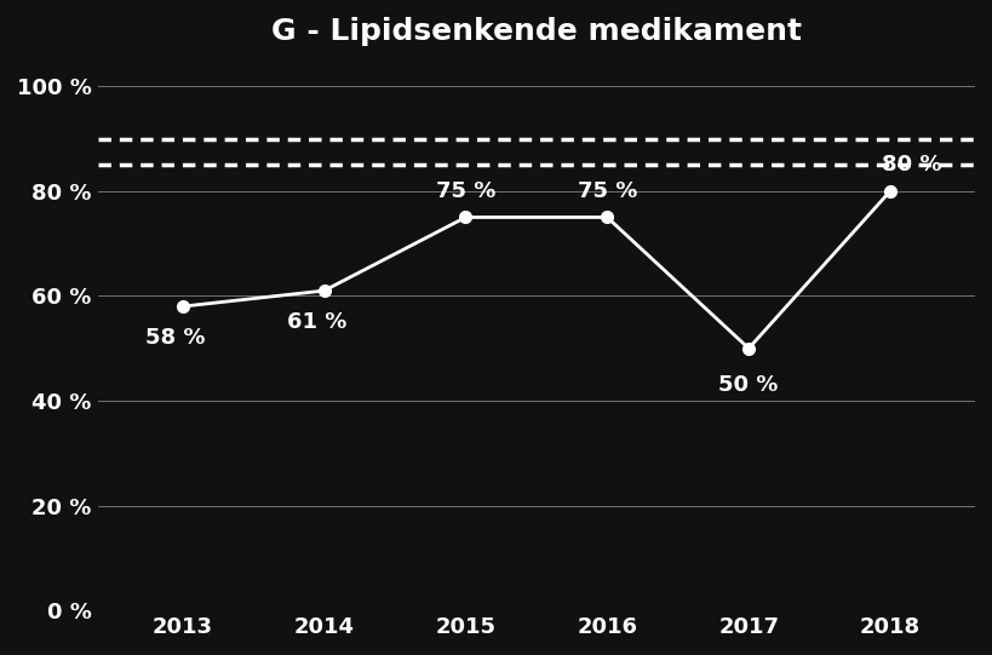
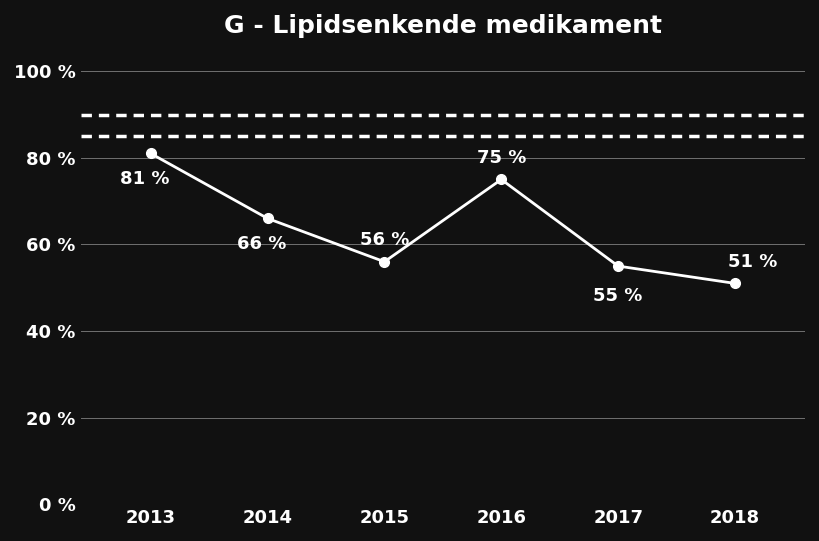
2013: 58 -> 81
2014: 61 -> 66
2015: 75 -> 56
2017: 50 -> 55
2018: 80 -> 51
